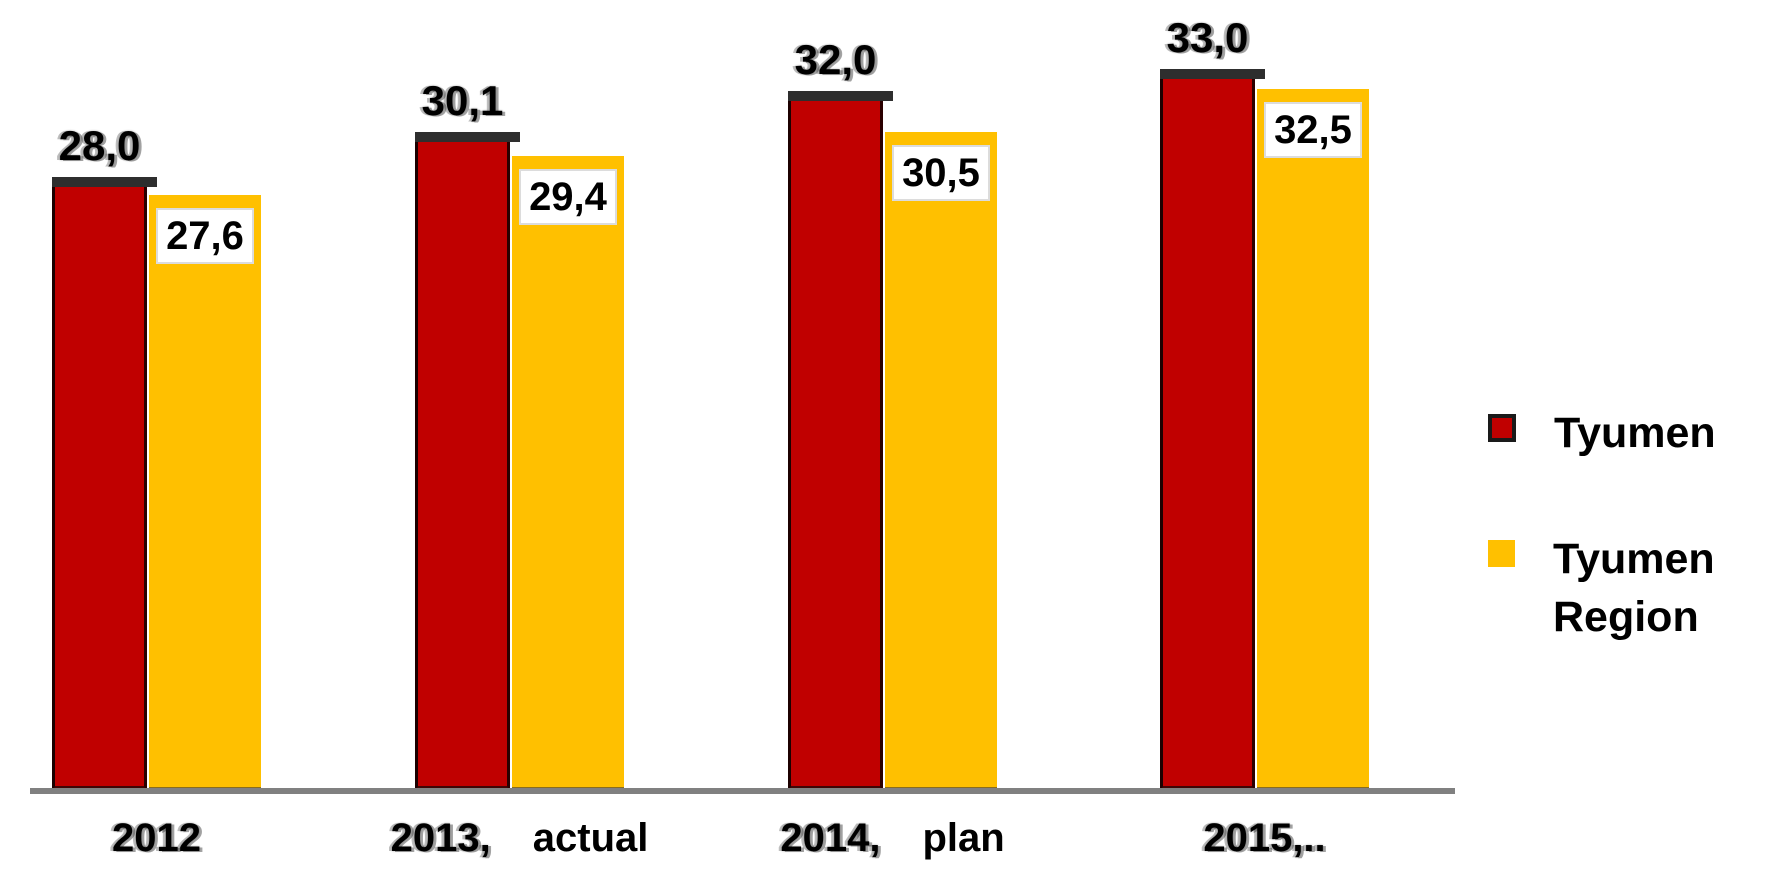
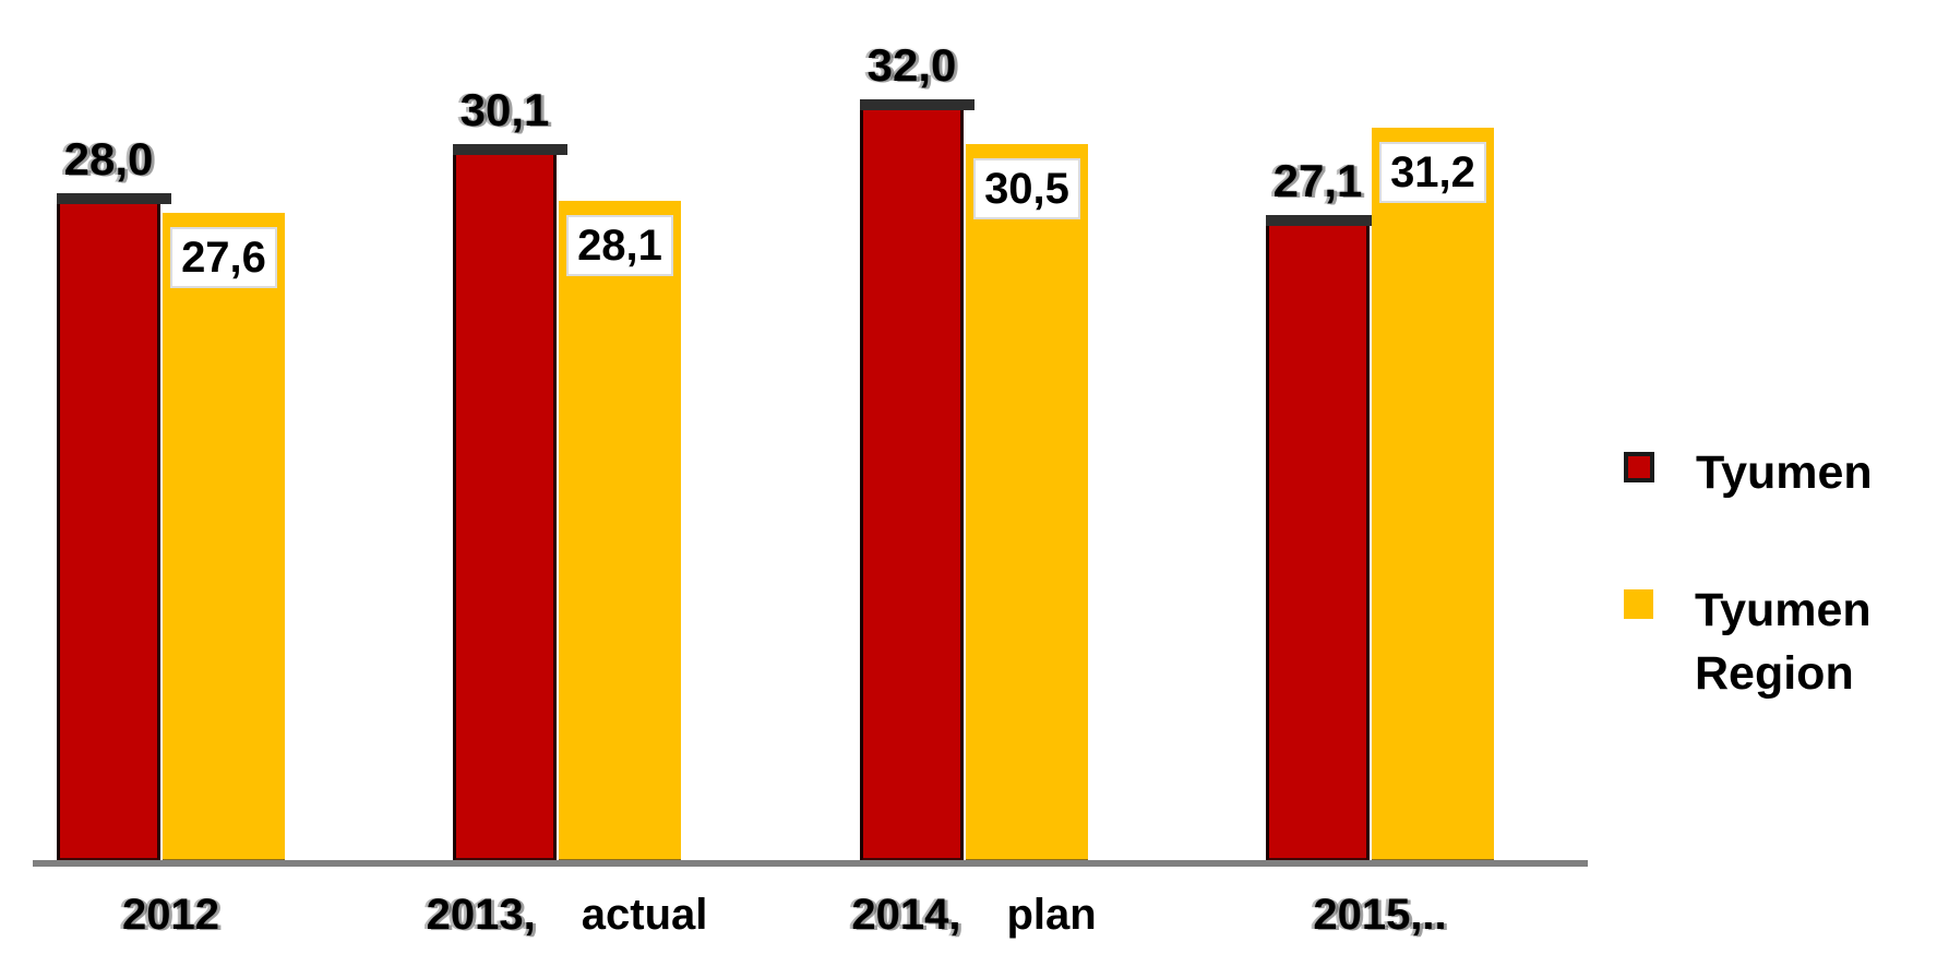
Tyumen Region/2013, actual: 29,4 -> 28,1
Tyumen/2015,..: 33,0 -> 27,1
Tyumen Region/2015,..: 32,5 -> 31,2
